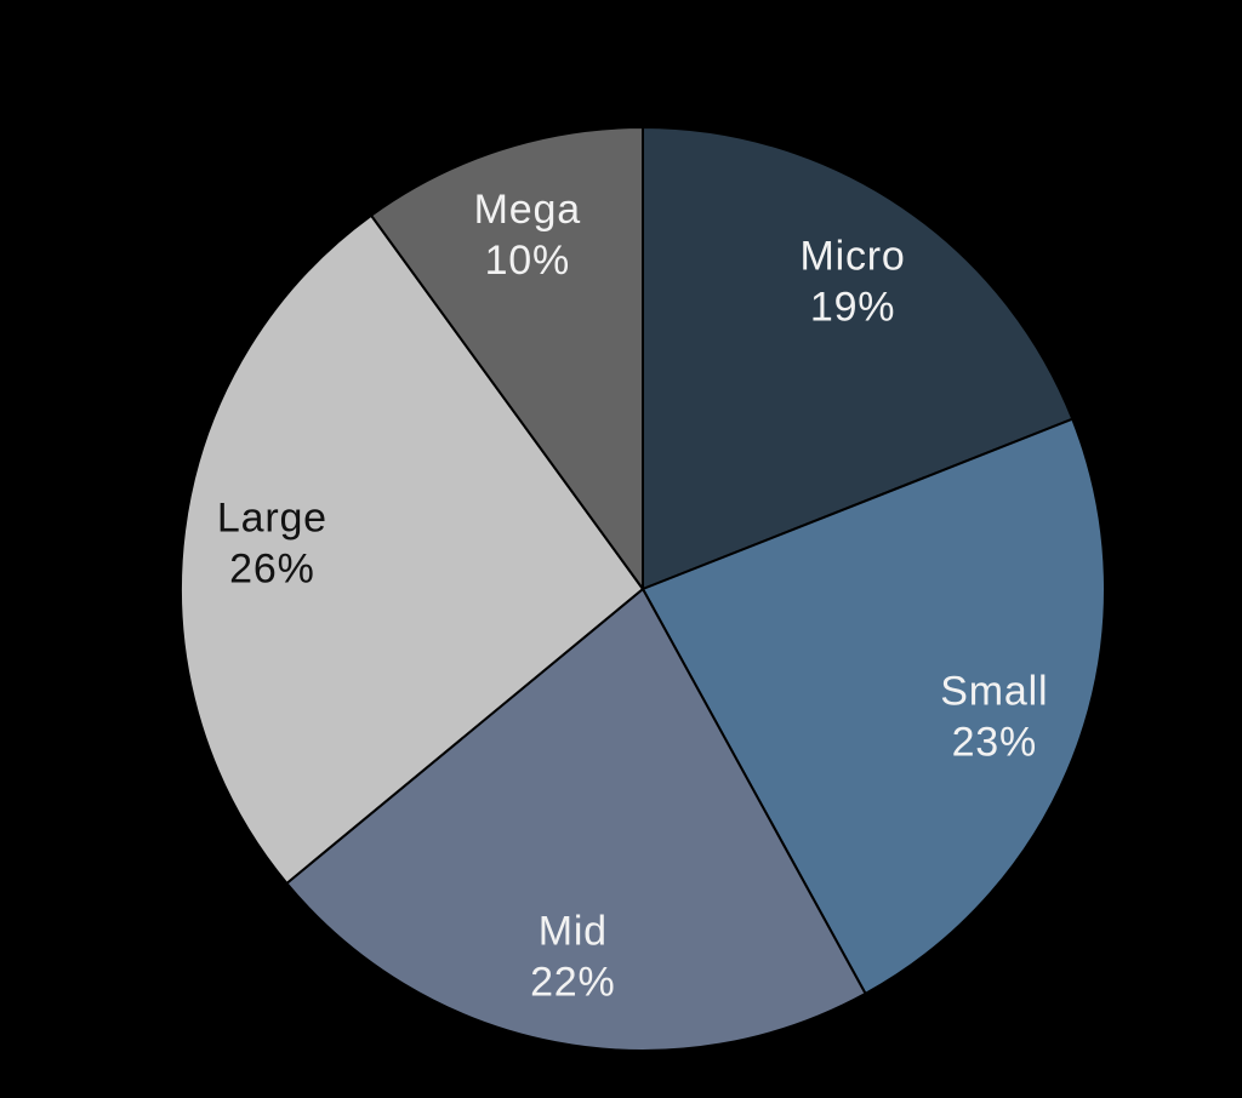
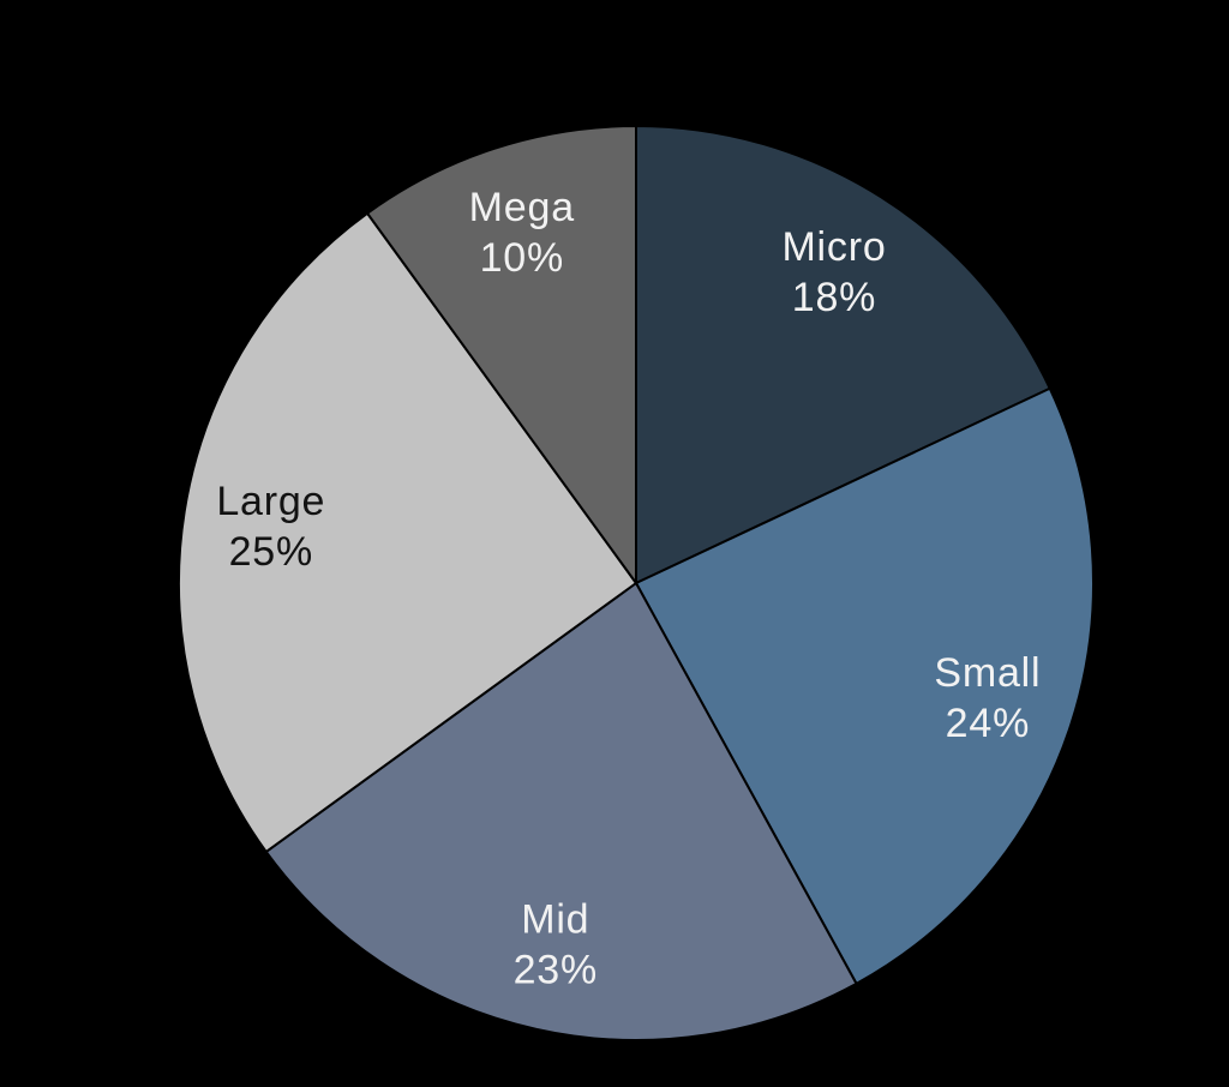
Micro: 19% -> 18%
Small: 23% -> 24%
Mid: 22% -> 23%
Large: 26% -> 25%
